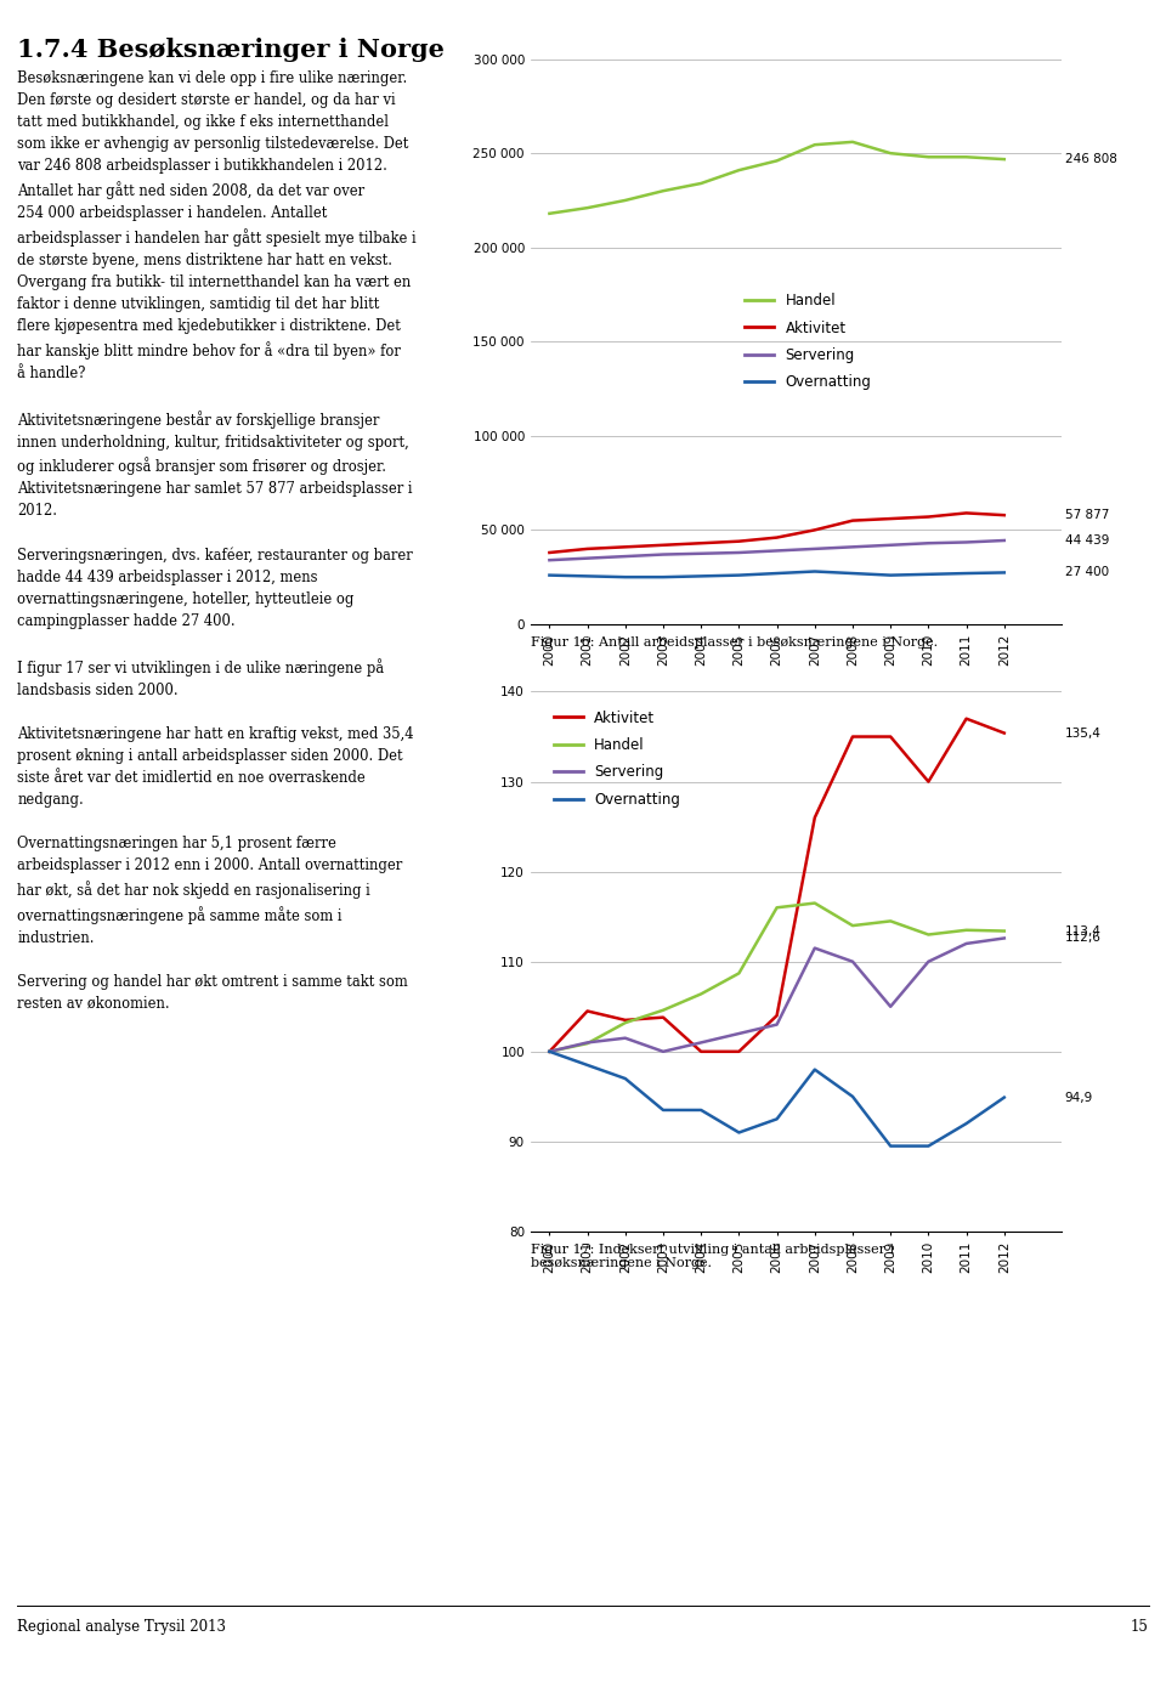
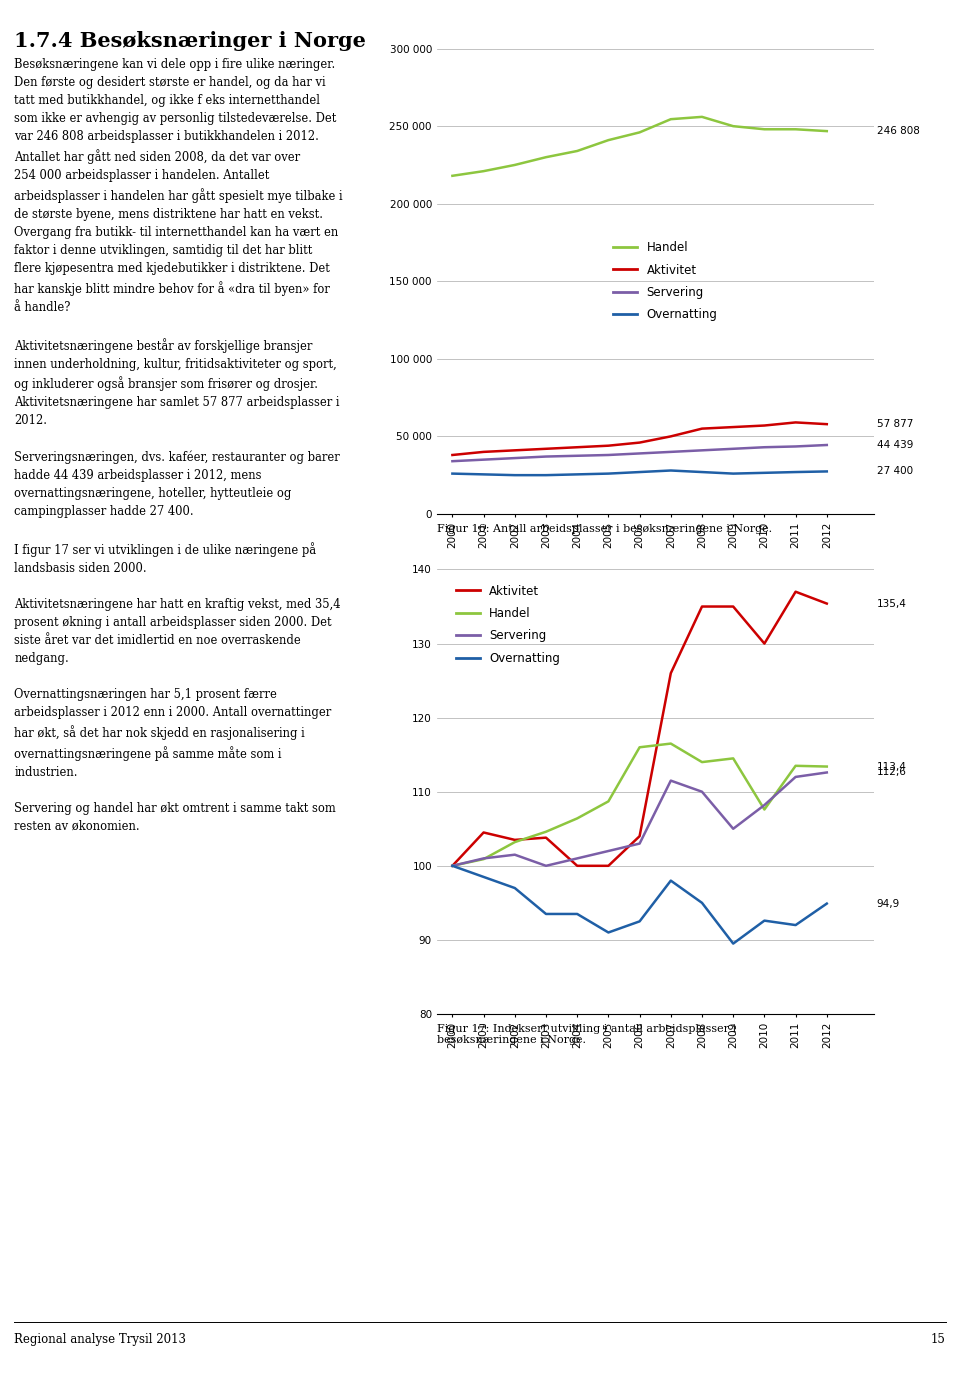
Handel/2010: 113.0 -> 107.6
Servering/2010: 110.0 -> 108.2
Overnatting/2010: 89.5 -> 92.6
